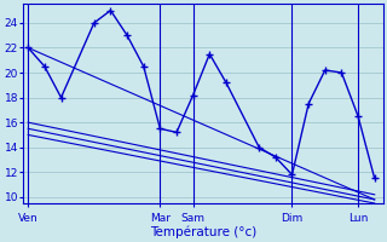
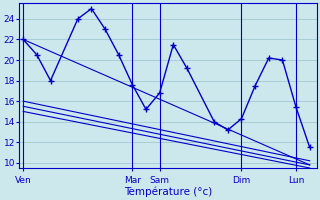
Mar: 15.5 -> 17.6
Sam: 18.2 -> 16.8
Dim: 11.8 -> 14.3
Lun: 16.5 -> 15.4
